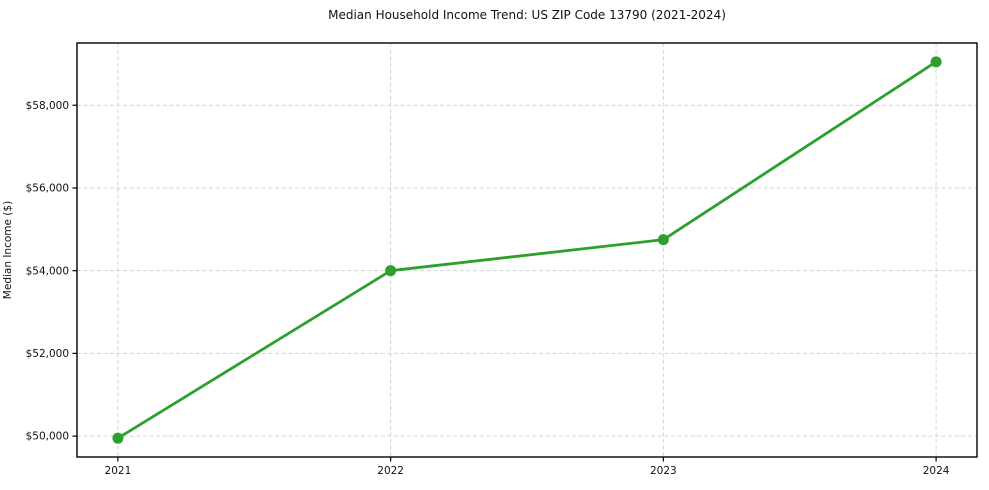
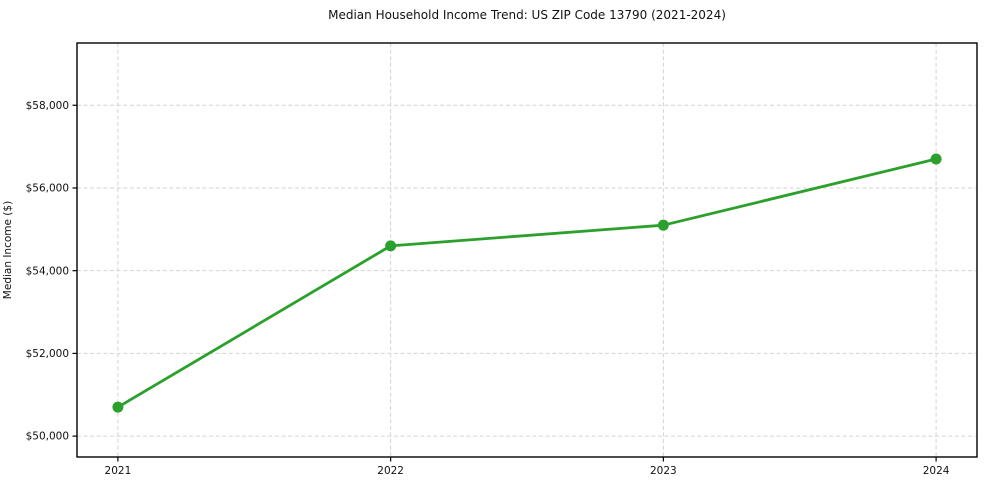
2021: $50000 -> $50700
2022: $54000 -> $54600
2023: $54800 -> $55100
2024: $59000 -> $56700
